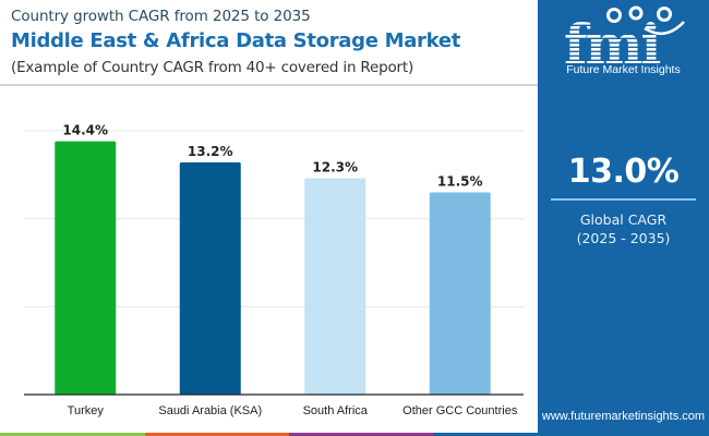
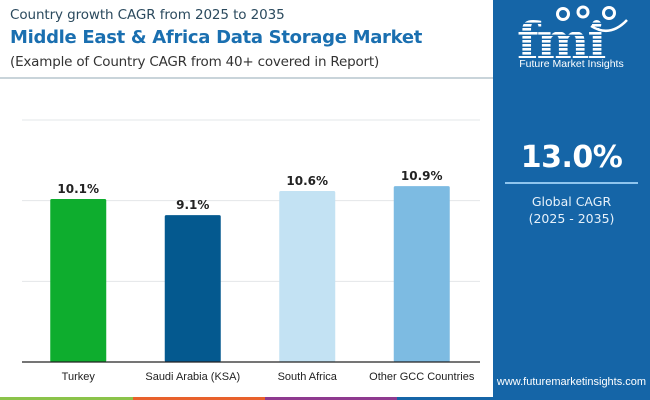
Turkey: 14.4% -> 10.1%
Saudi Arabia (KSA): 13.2% -> 9.1%
South Africa: 12.3% -> 10.6%
Other GCC Countries: 11.5% -> 10.9%
